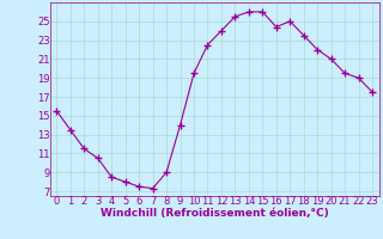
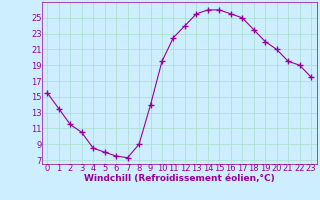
16: 24.4 -> 25.5
